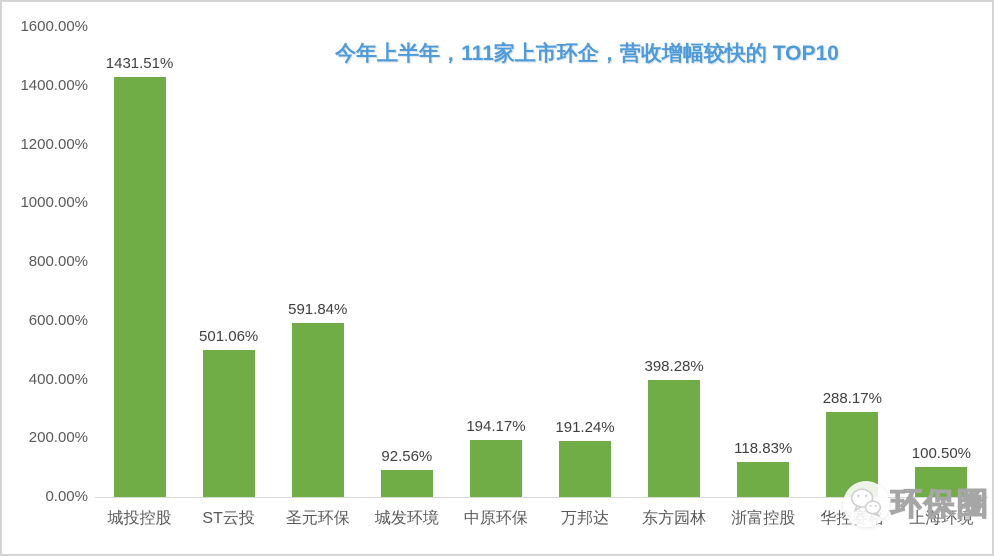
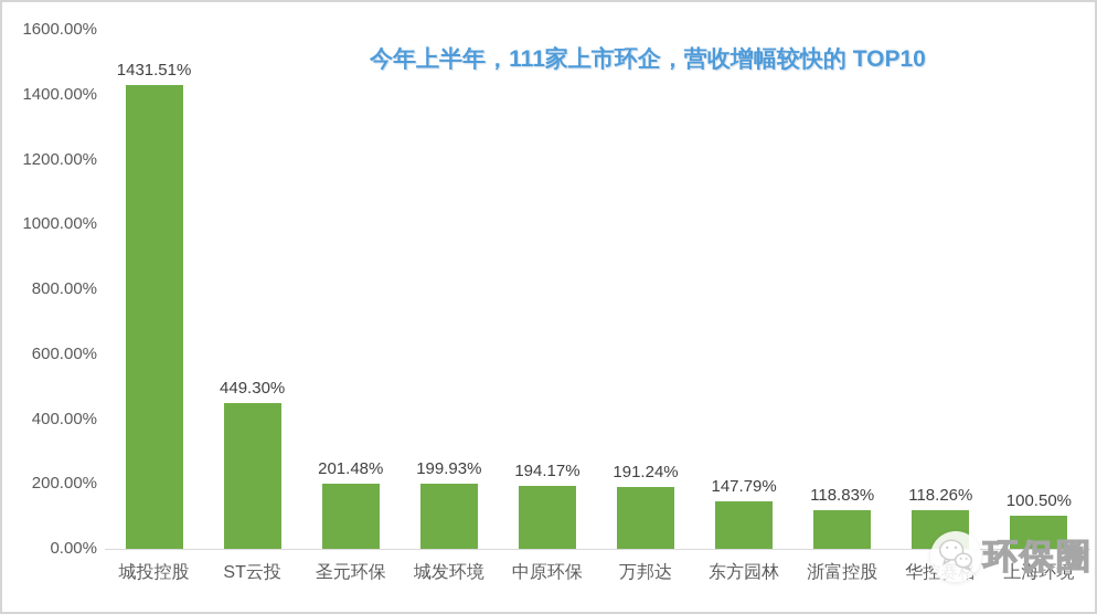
ST云投: 501.06% -> 449.30%
圣元环保: 591.84% -> 201.48%
城发环境: 92.56% -> 199.93%
东方园林: 398.28% -> 147.79%
华控赛格: 288.17% -> 118.26%
